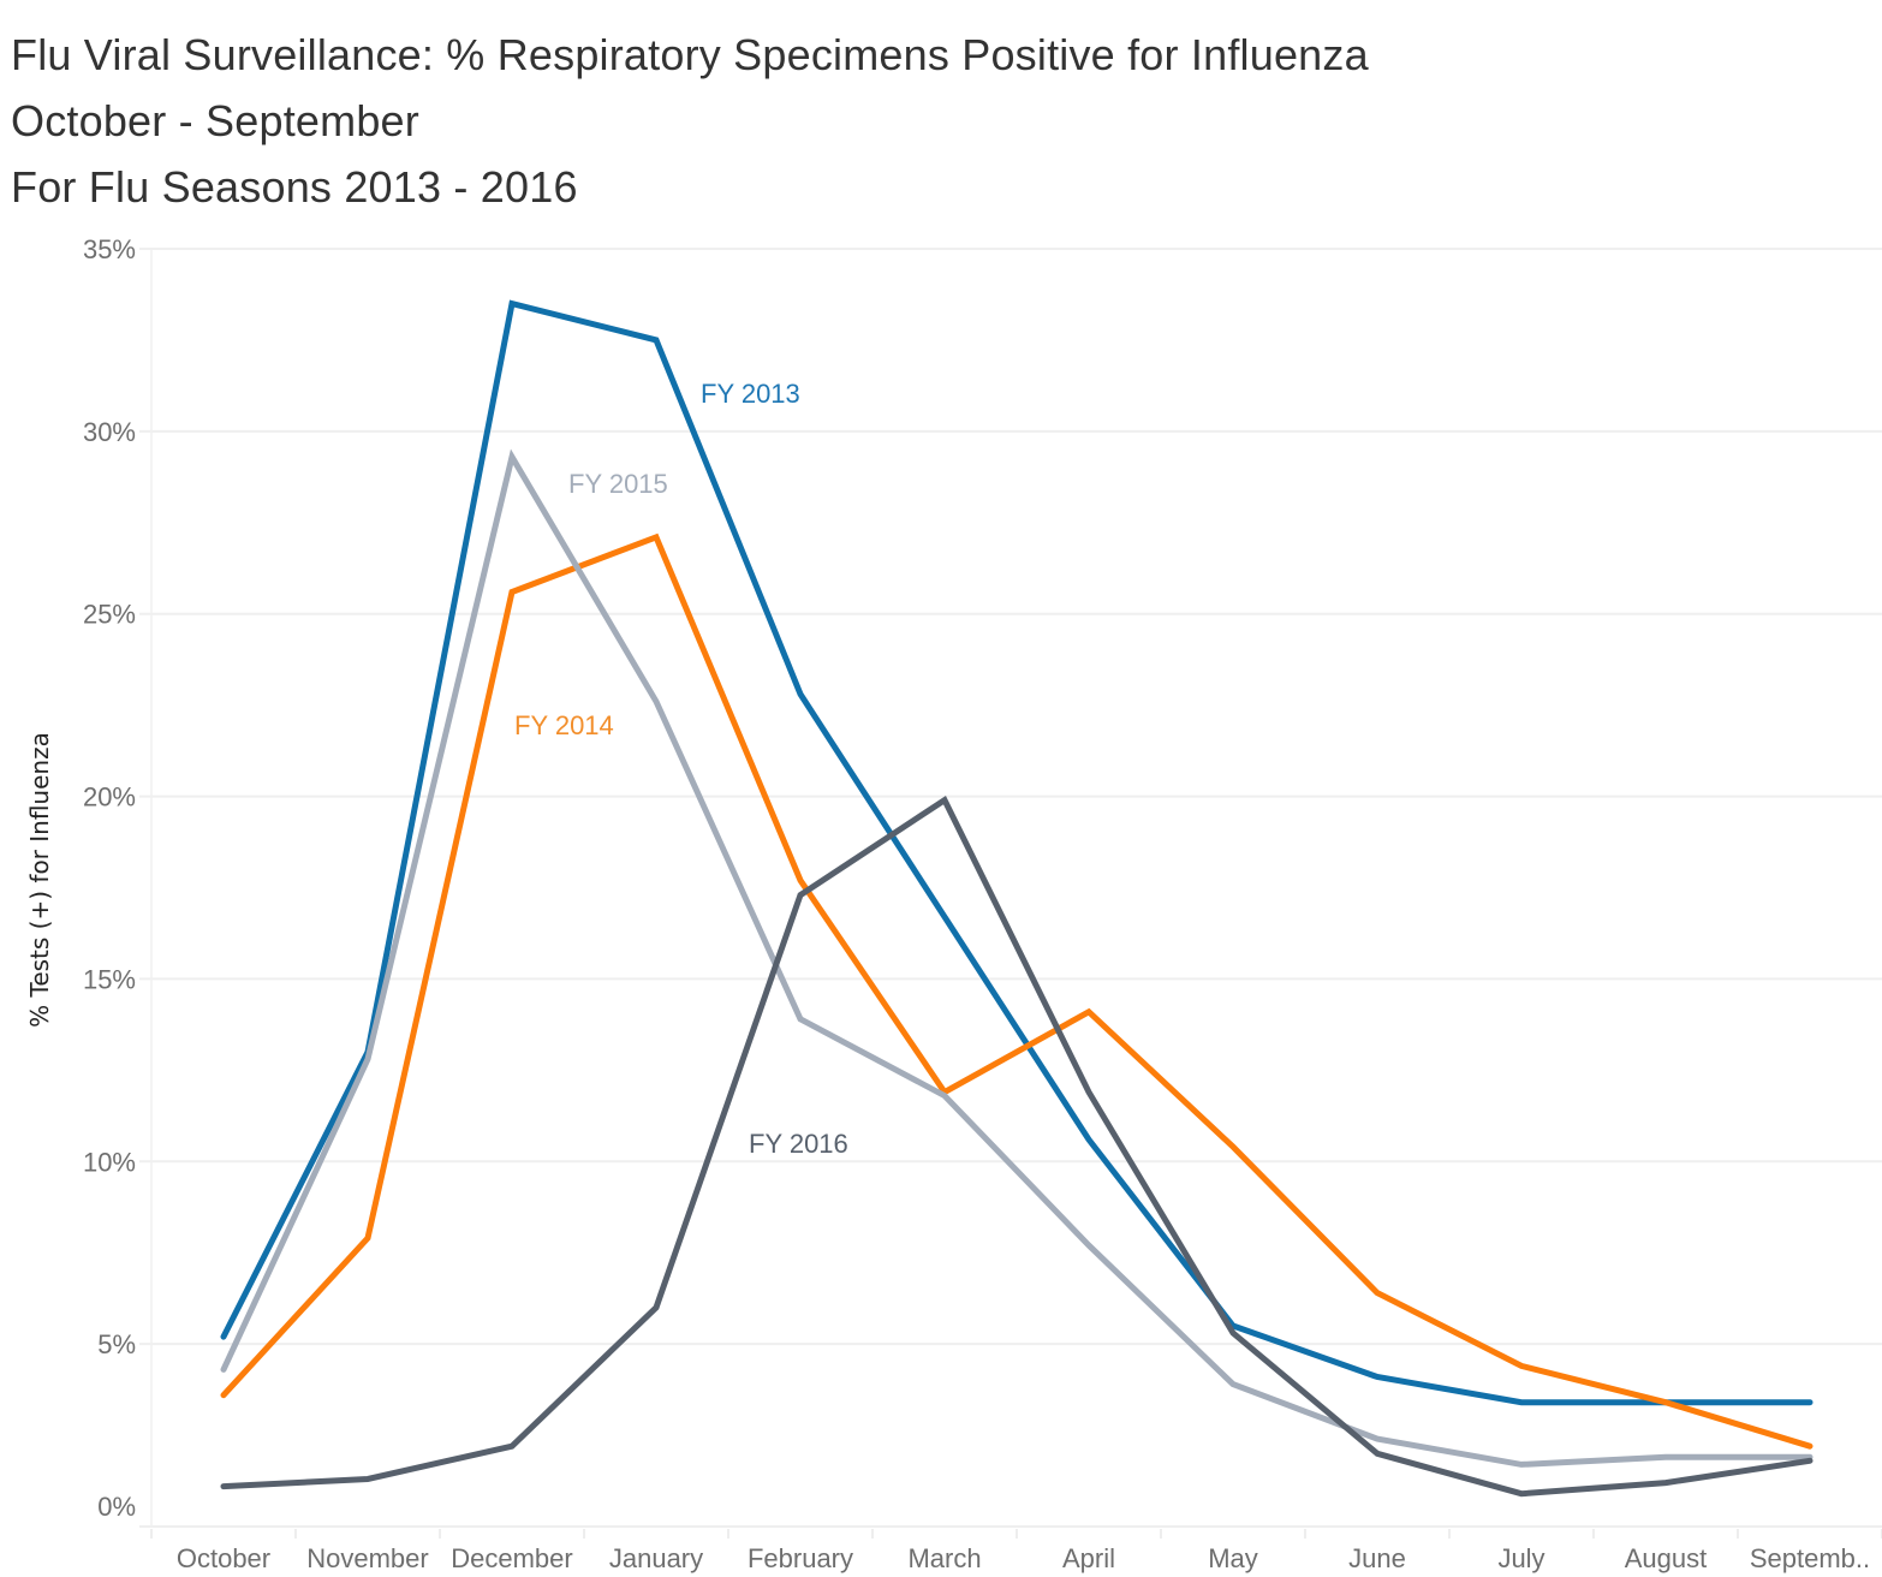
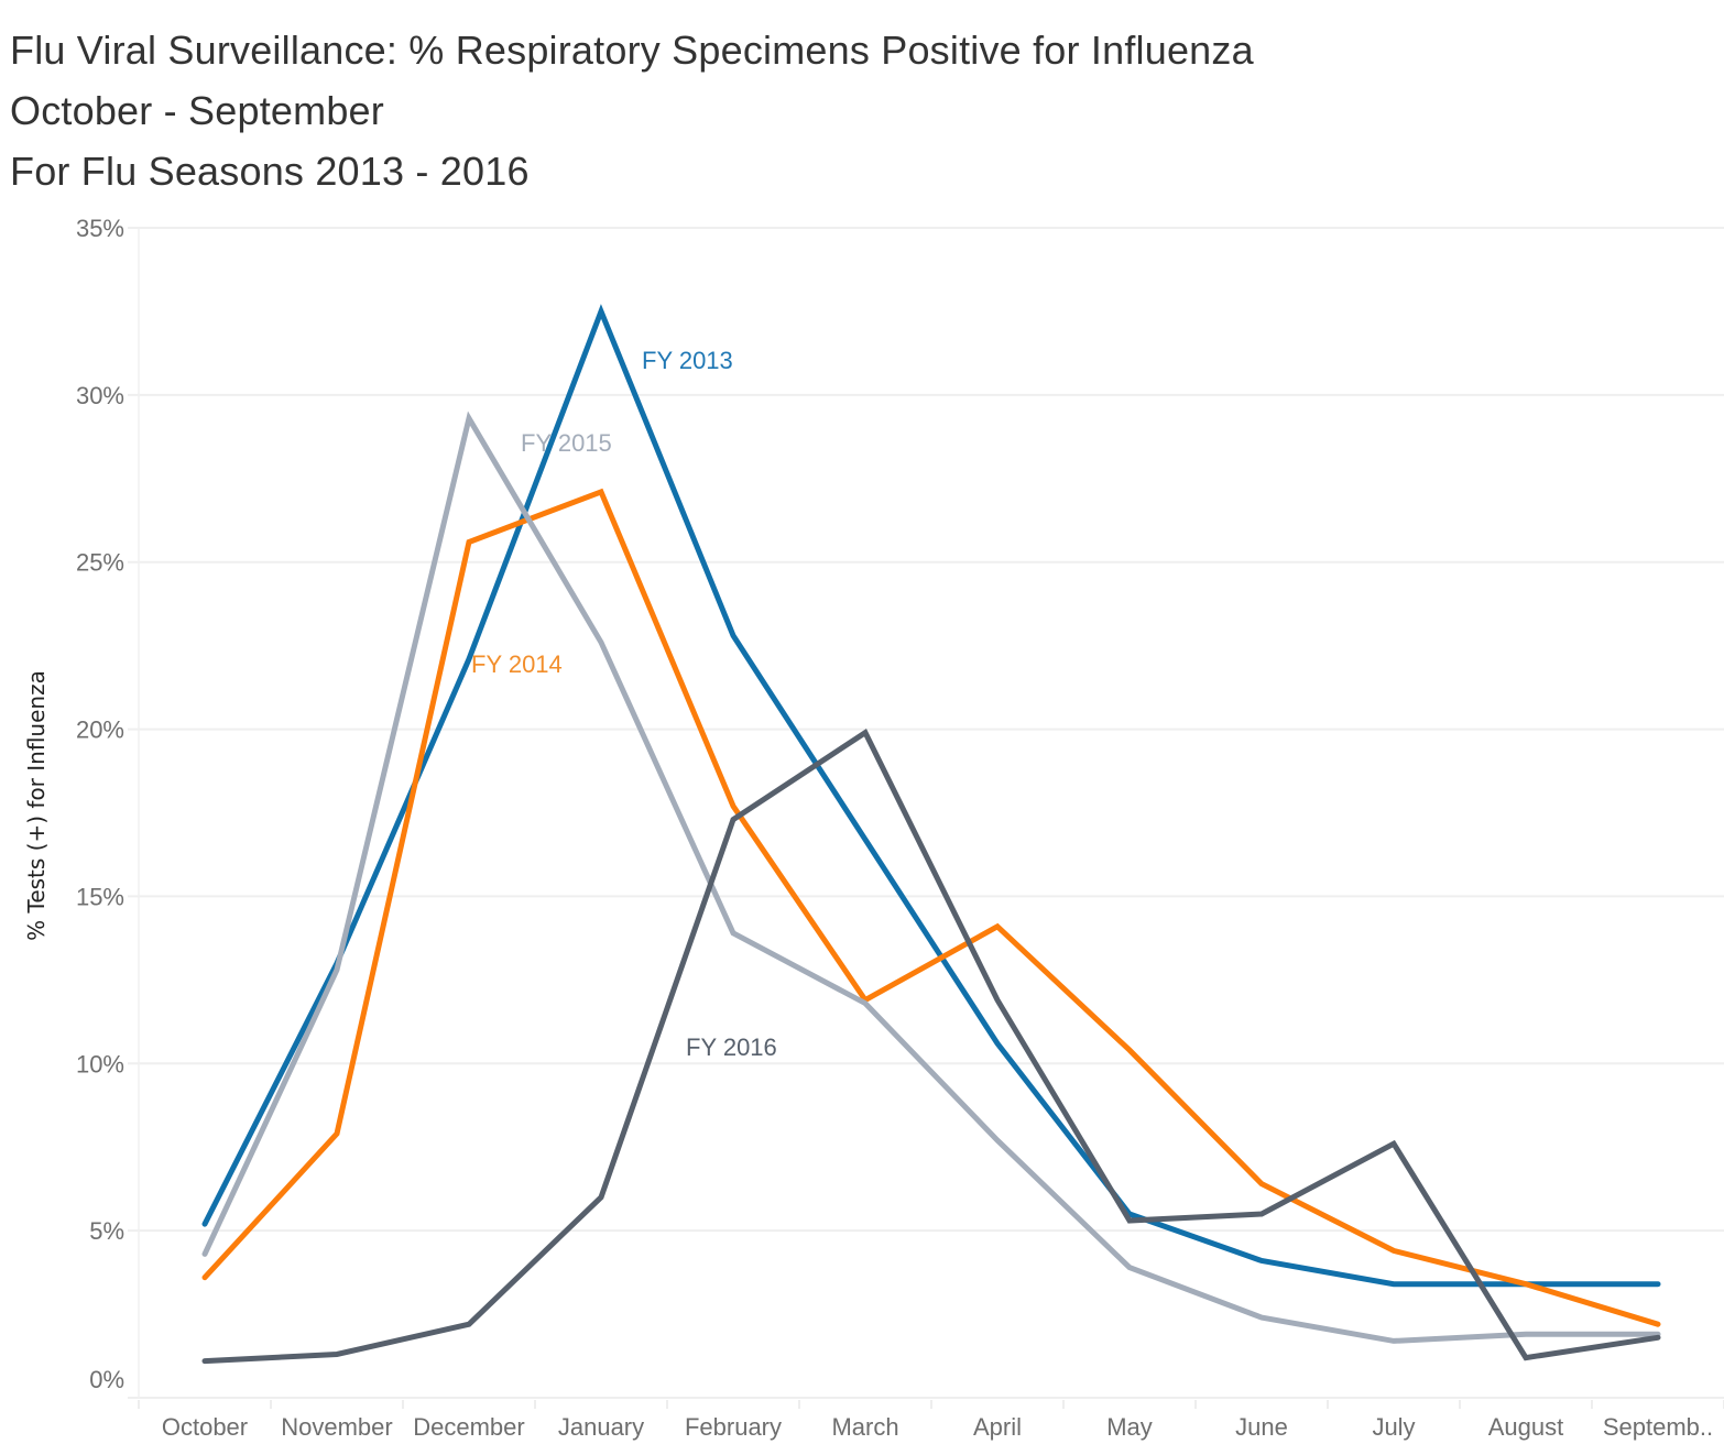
FY 2013/December: 33.5% -> 22.1%
FY 2016/June: 2.0% -> 5.5%
FY 2016/July: 0.9% -> 7.6%
